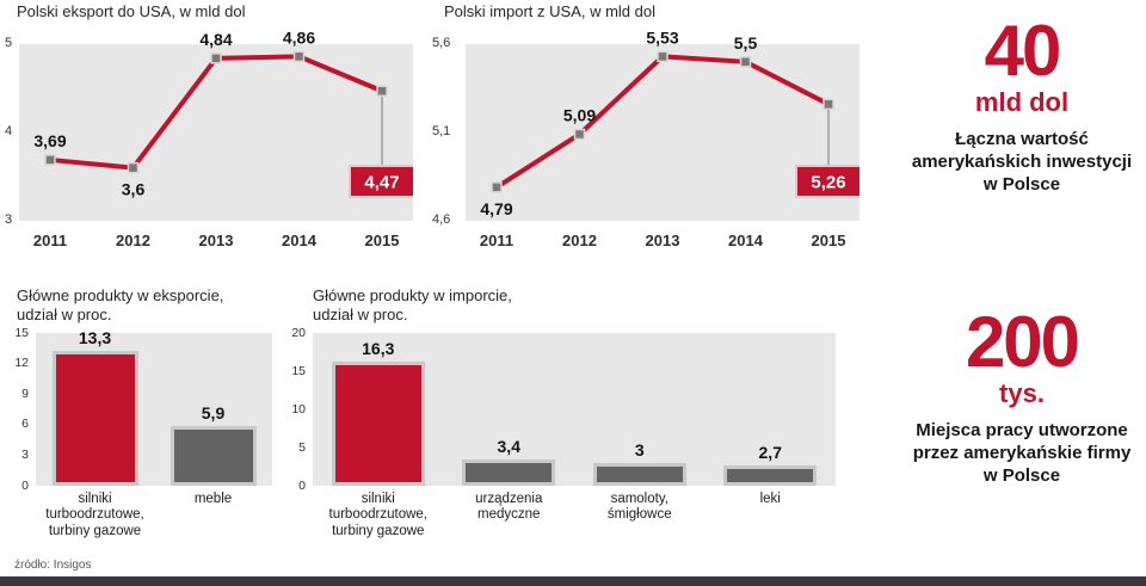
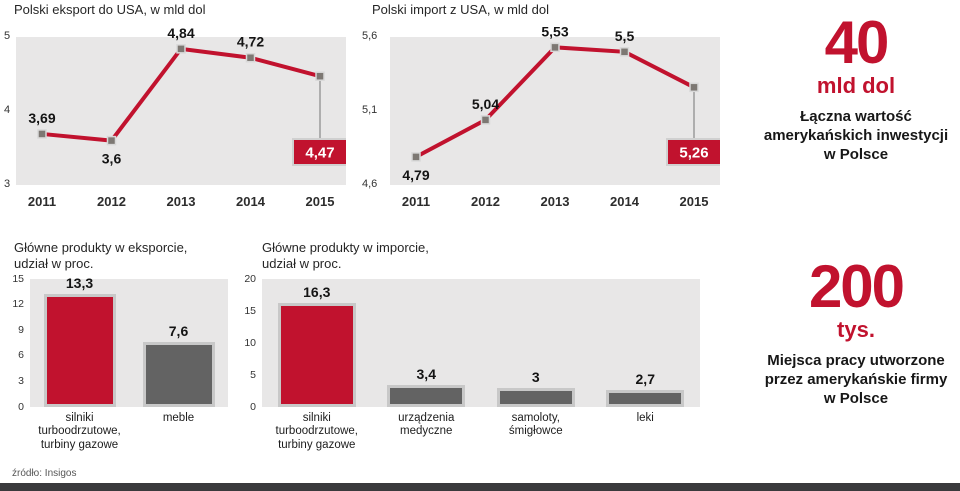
Polski eksport do USA, w mld dol/2014: 4,86 -> 4,72
Polski import z USA, w mld dol/2012: 5,09 -> 5,04
Główne produkty w eksporcie, udział w proc./meble: 5,9 -> 7,6
